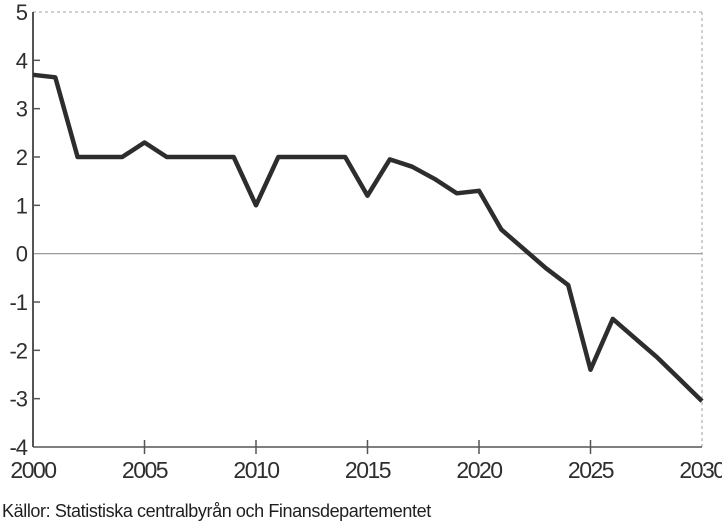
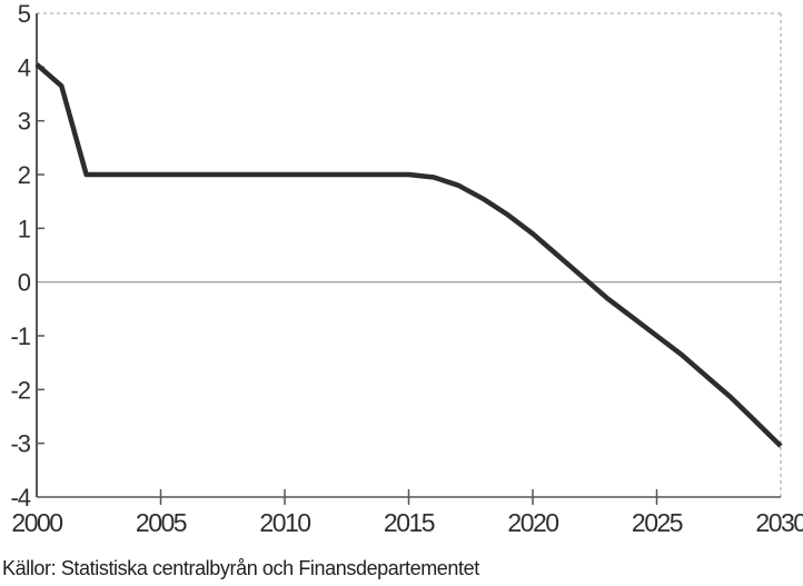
2000: 3.7 -> 4.0
2005: 2.3 -> 2.0
2010: 1.0 -> 2.0
2015: 1.2 -> 2.0
2020: 1.3 -> 0.9
2025: -2.4 -> -1.0
